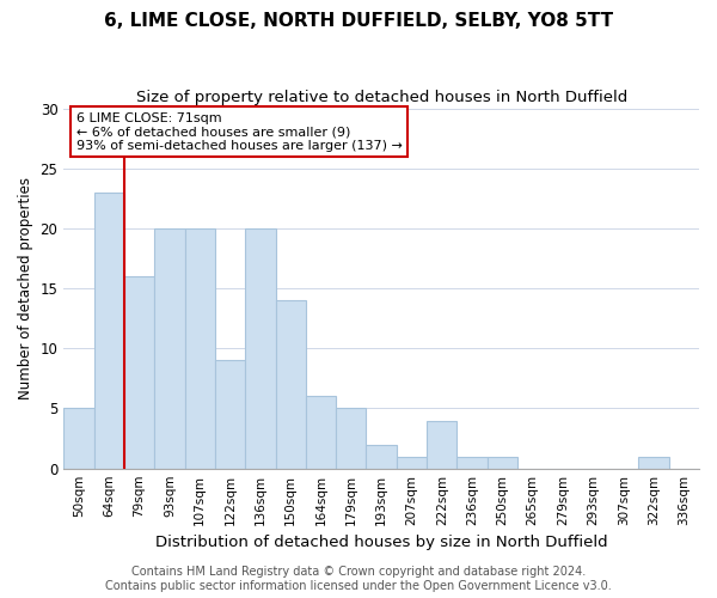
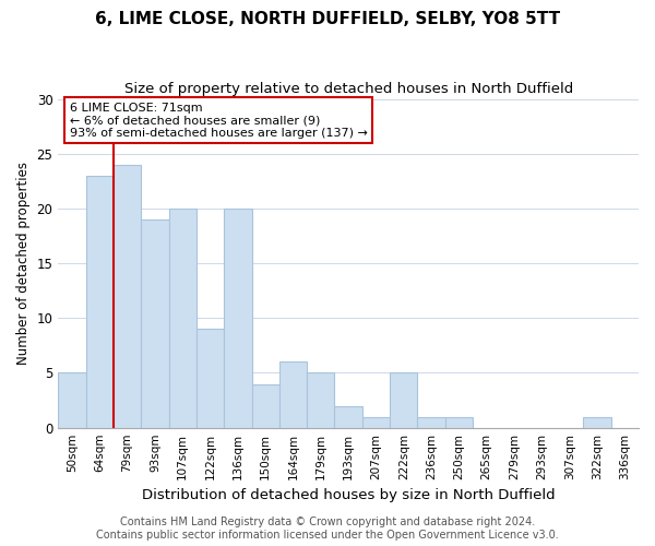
79sqm: 16 -> 24
93sqm: 20 -> 19
150sqm: 14 -> 4
222sqm: 4 -> 5
